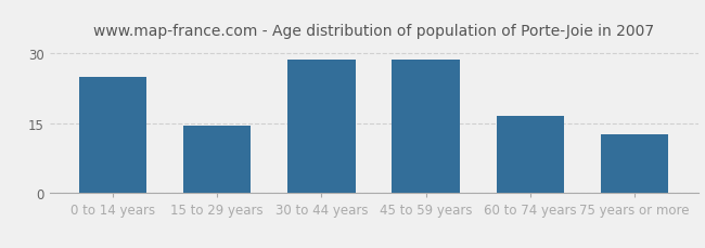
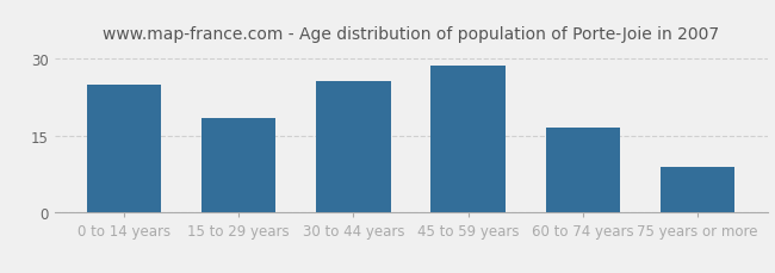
15 to 29 years: 14.5 -> 18.5
30 to 44 years: 28.5 -> 25.5
75 years or more: 12.5 -> 9.0
